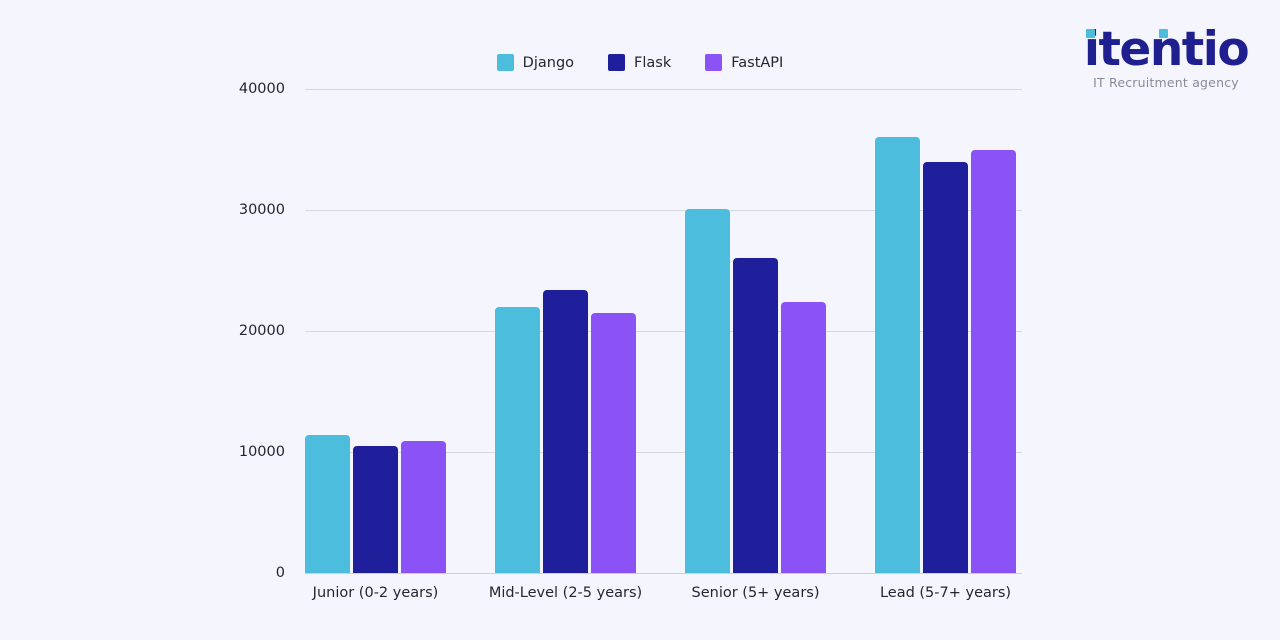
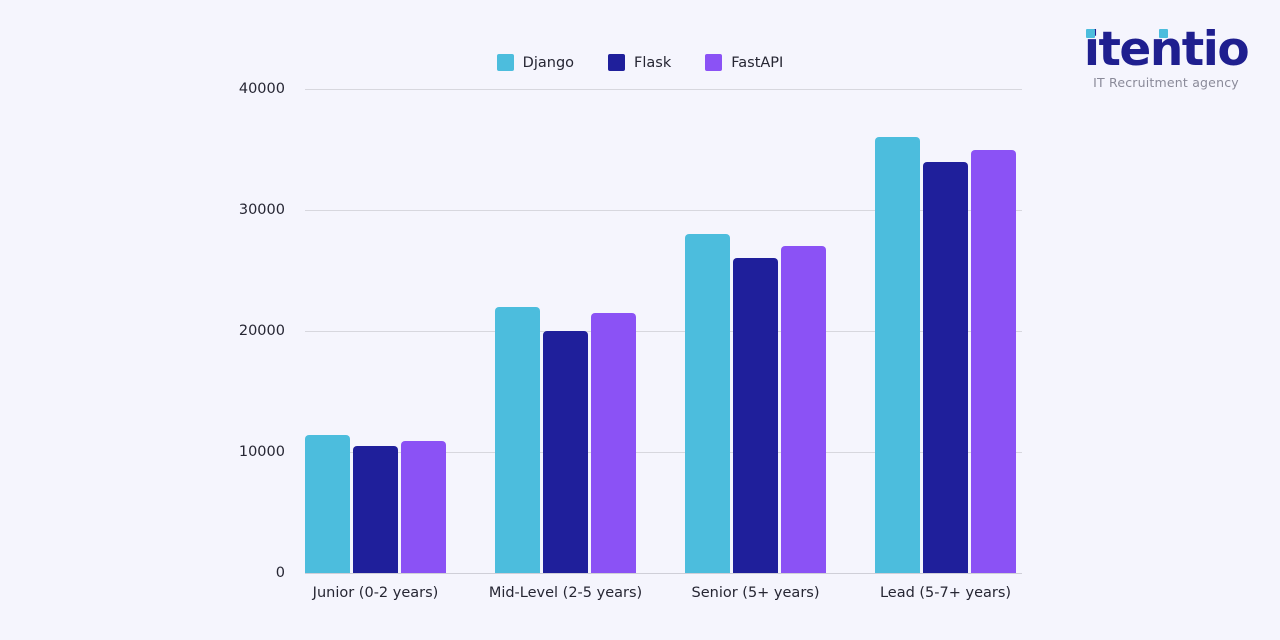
Flask/Mid-Level (2-5 years): 23400 -> 20000
Django/Senior (5+ years): 30100 -> 28000
FastAPI/Senior (5+ years): 22400 -> 27000
